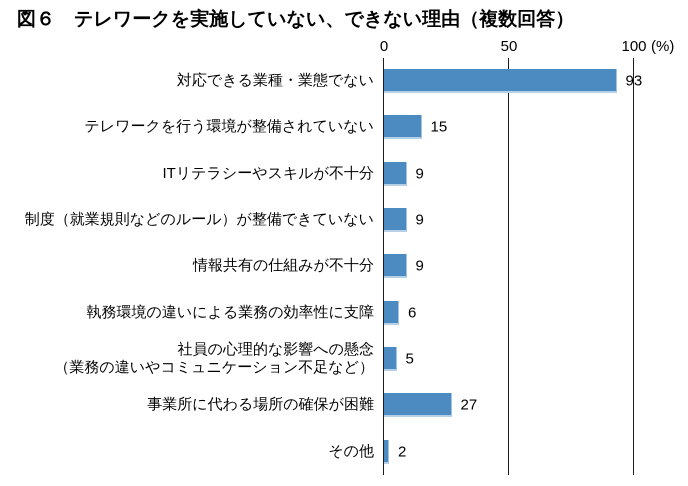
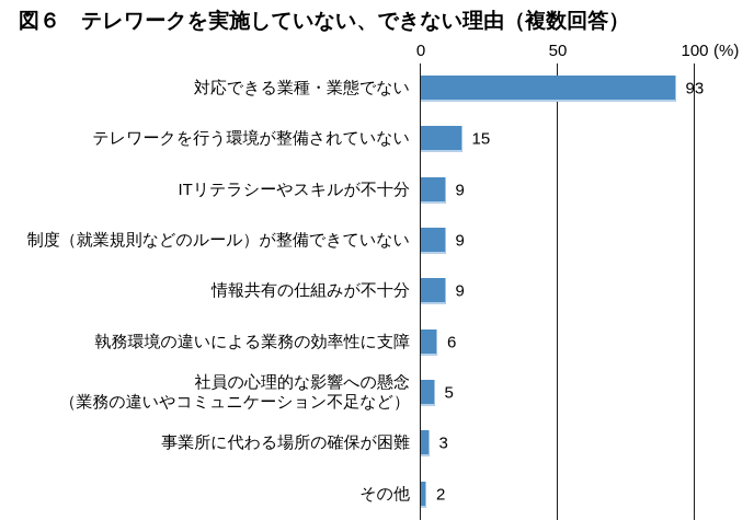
事業所に代わる場所の確保が困難: 27 -> 3
